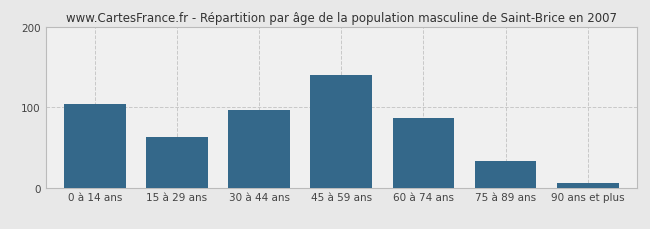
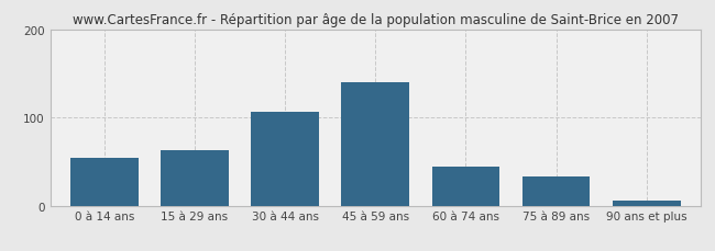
0 à 14 ans: 104 -> 54
30 à 44 ans: 96 -> 106
60 à 74 ans: 86 -> 44
